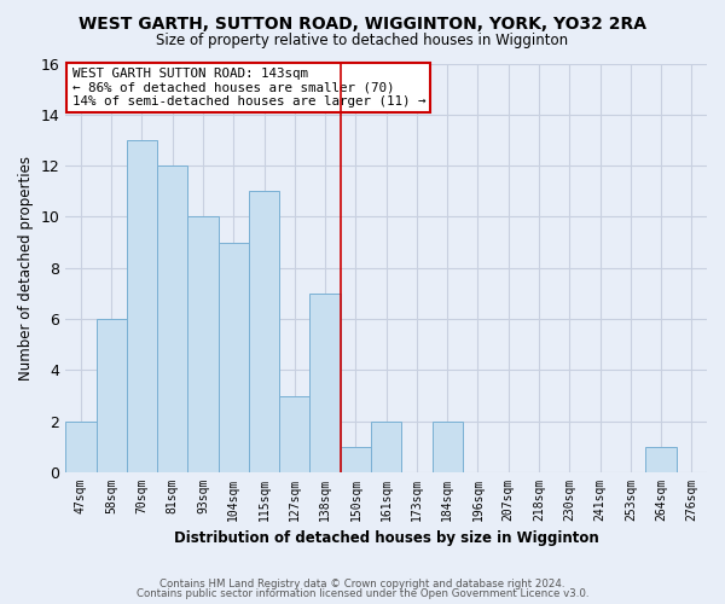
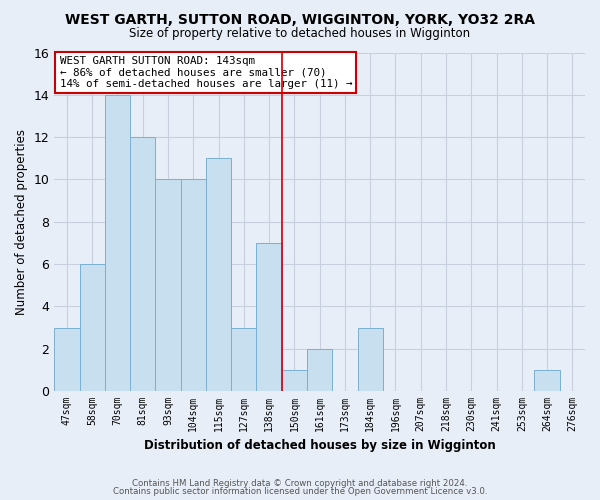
47sqm: 2 -> 3
70sqm: 13 -> 14
104sqm: 9 -> 10
184sqm: 2 -> 3
